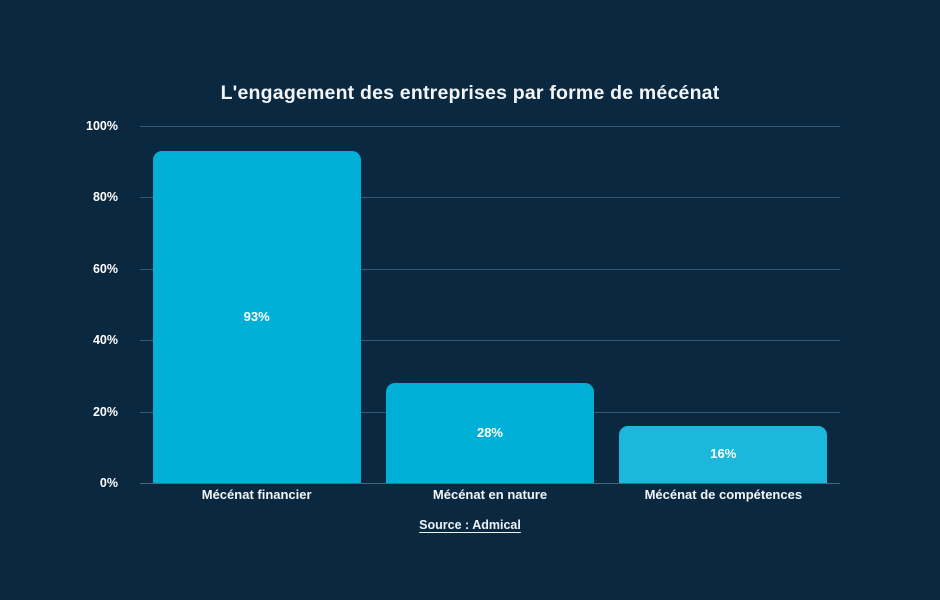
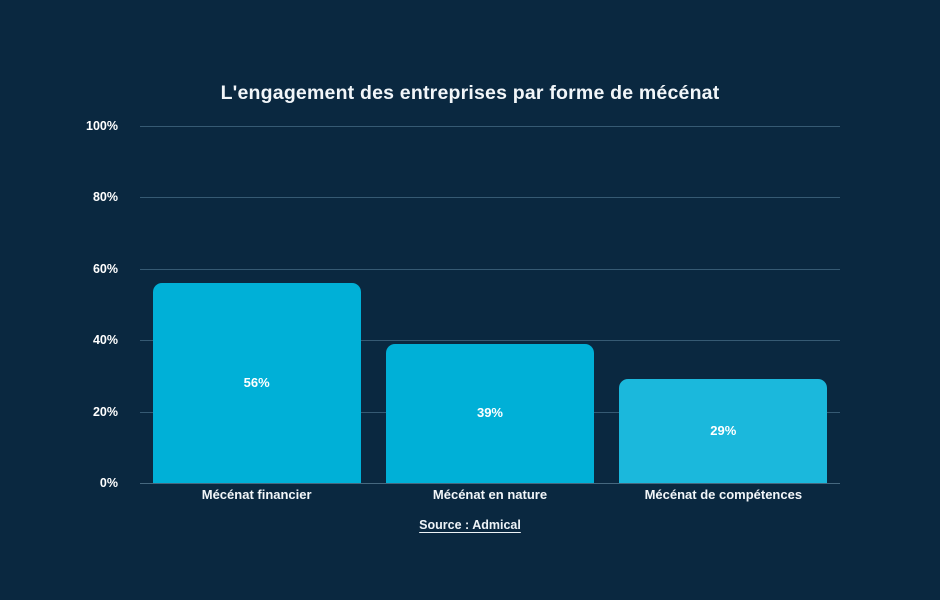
Mécénat financier: 93% -> 56%
Mécénat en nature: 28% -> 39%
Mécénat de compétences: 16% -> 29%
